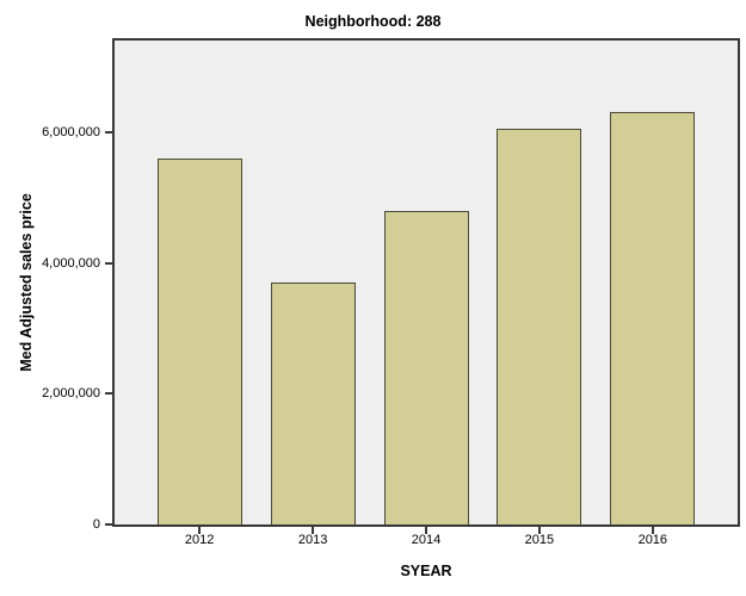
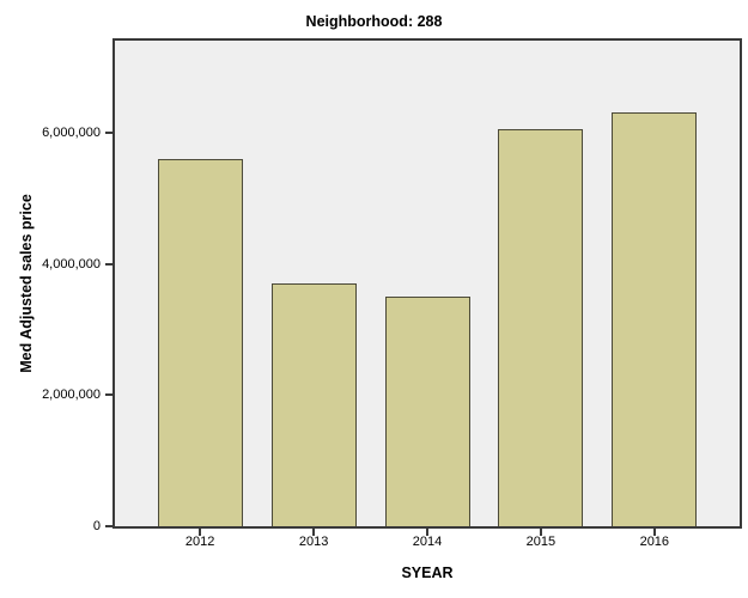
2014: 4800000 -> 3500000
